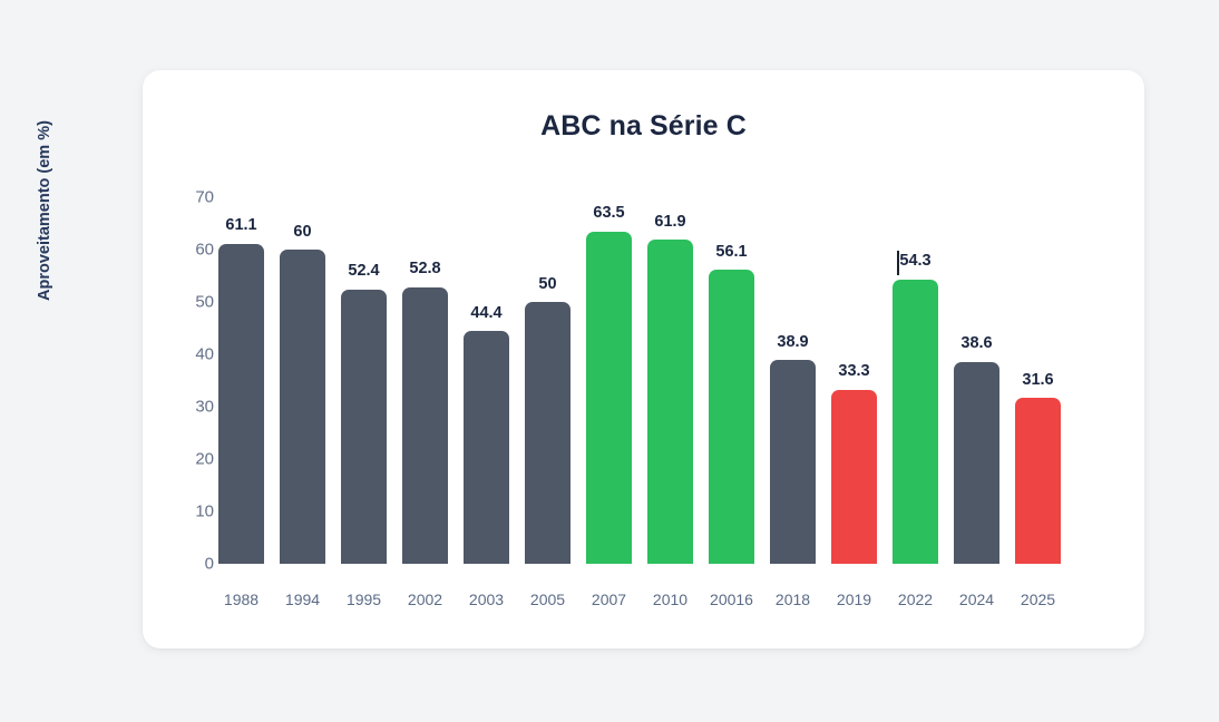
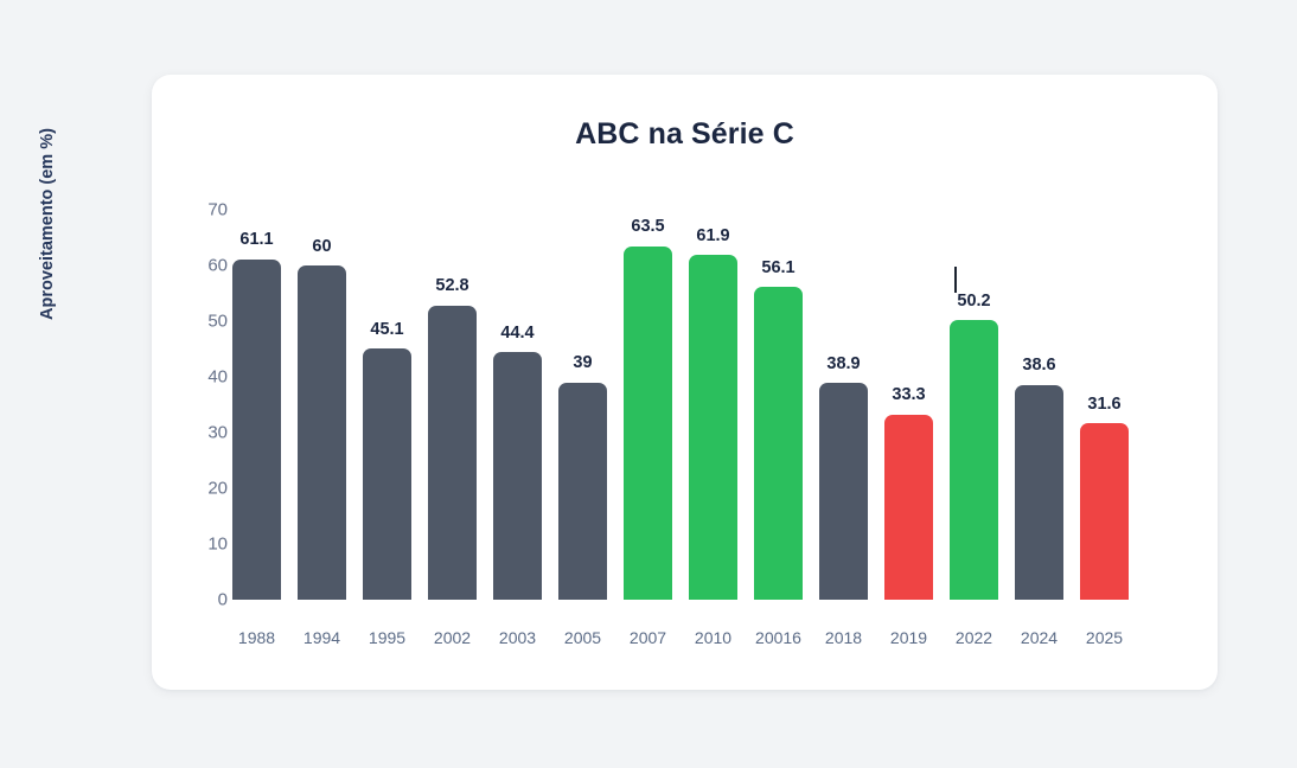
1995: 52.4 -> 45.1
2005: 50 -> 39
2022: 54.3 -> 50.2
